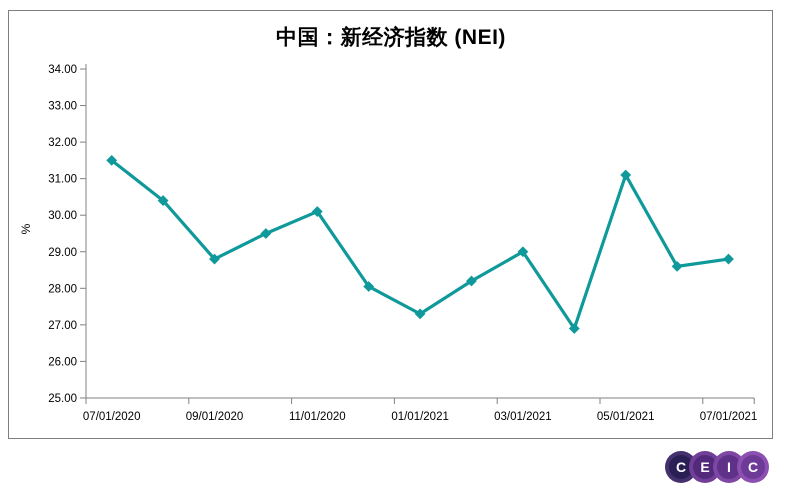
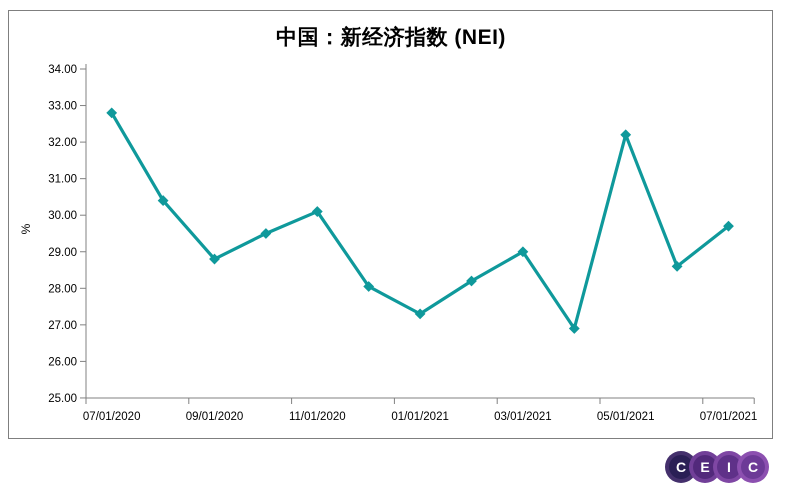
07/01/2020: 31.5 -> 32.8
05/01/2021: 31.1 -> 32.2
07/01/2021: 28.8 -> 29.7
